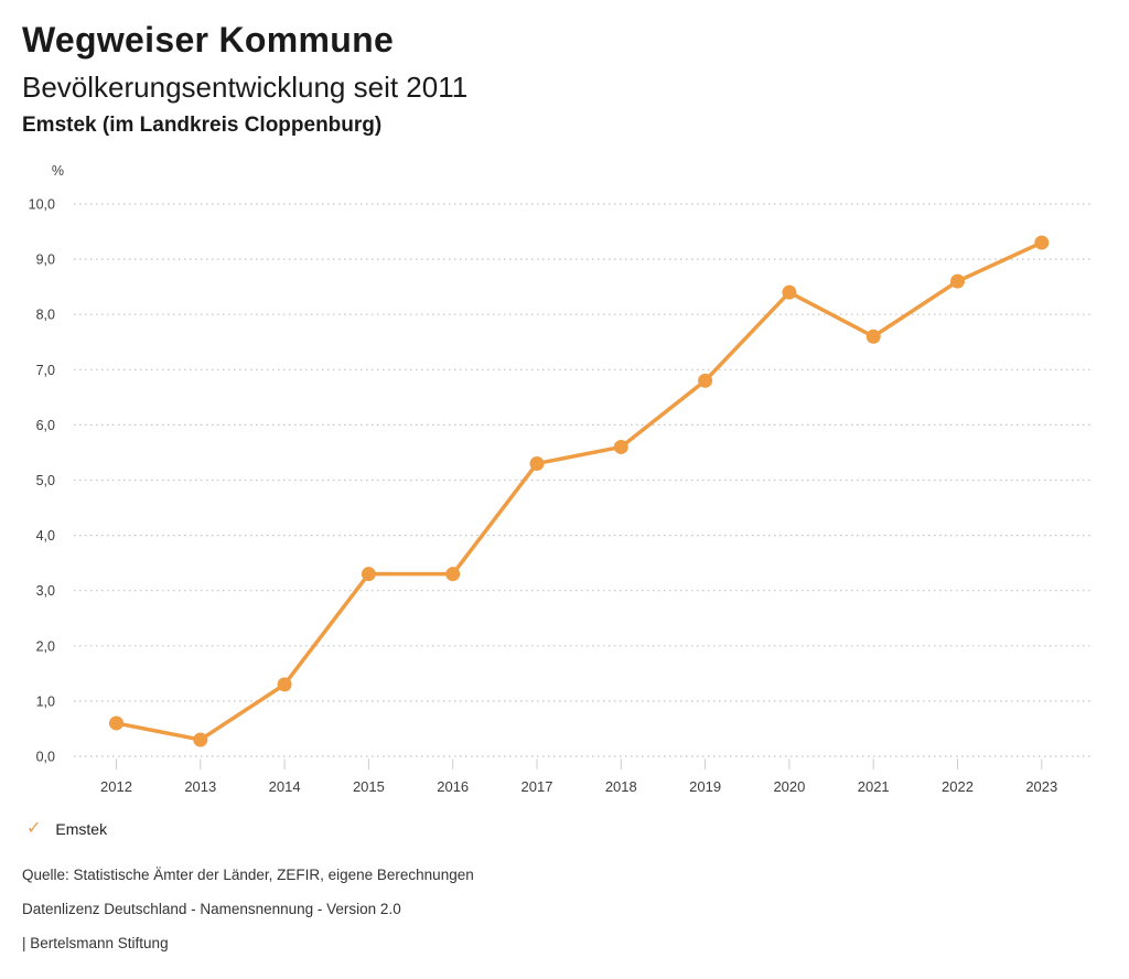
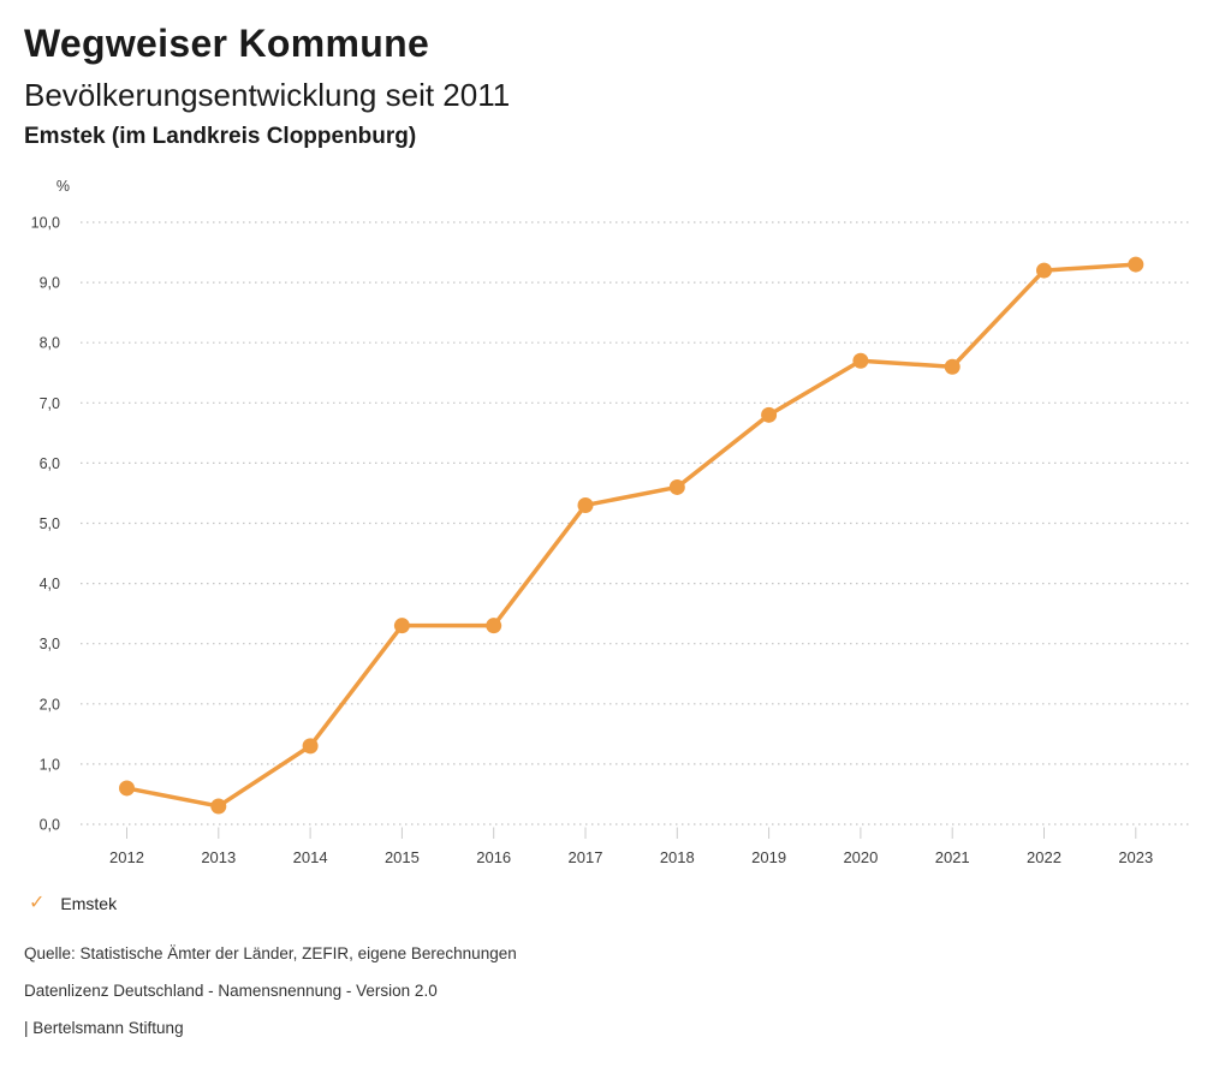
2020: 8,4 -> 7,7
2022: 8,6 -> 9,2
